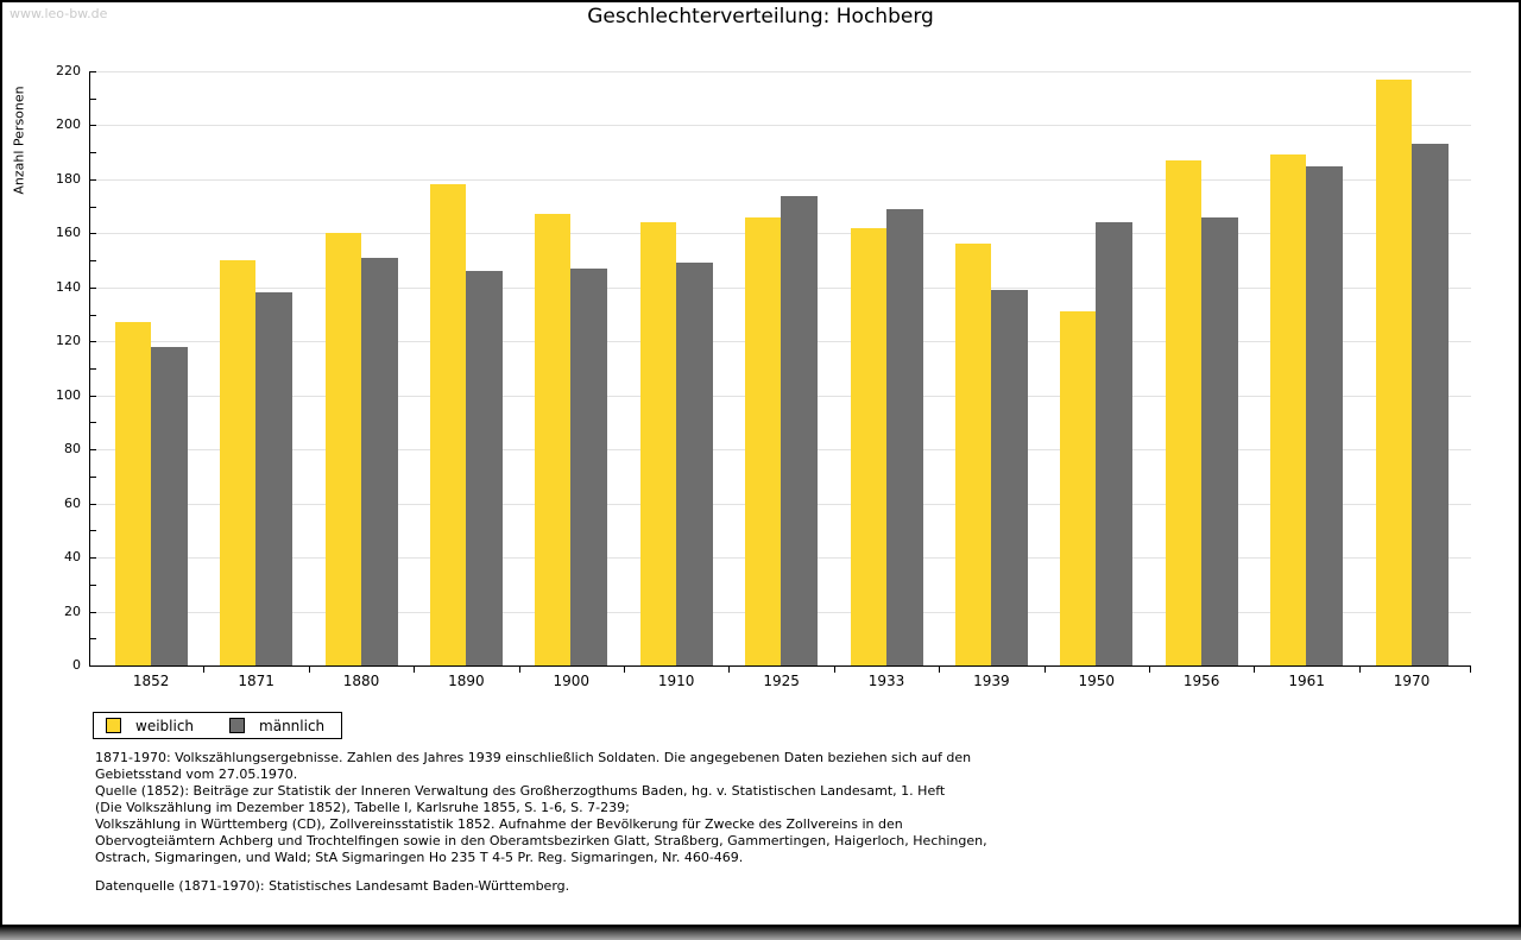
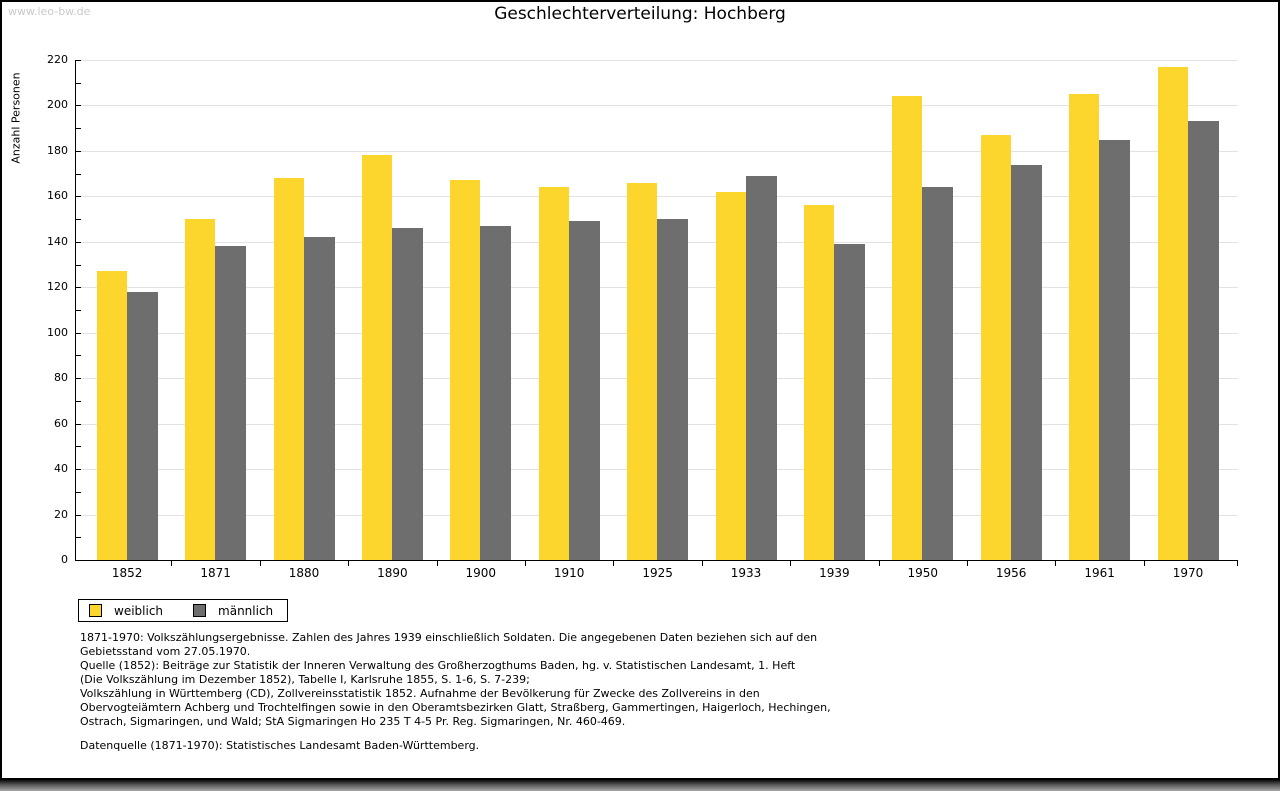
weiblich/1880: 160 -> 168
männlich/1880: 151 -> 142
männlich/1925: 174 -> 150
weiblich/1950: 131 -> 204
männlich/1956: 166 -> 174
weiblich/1961: 189 -> 205
